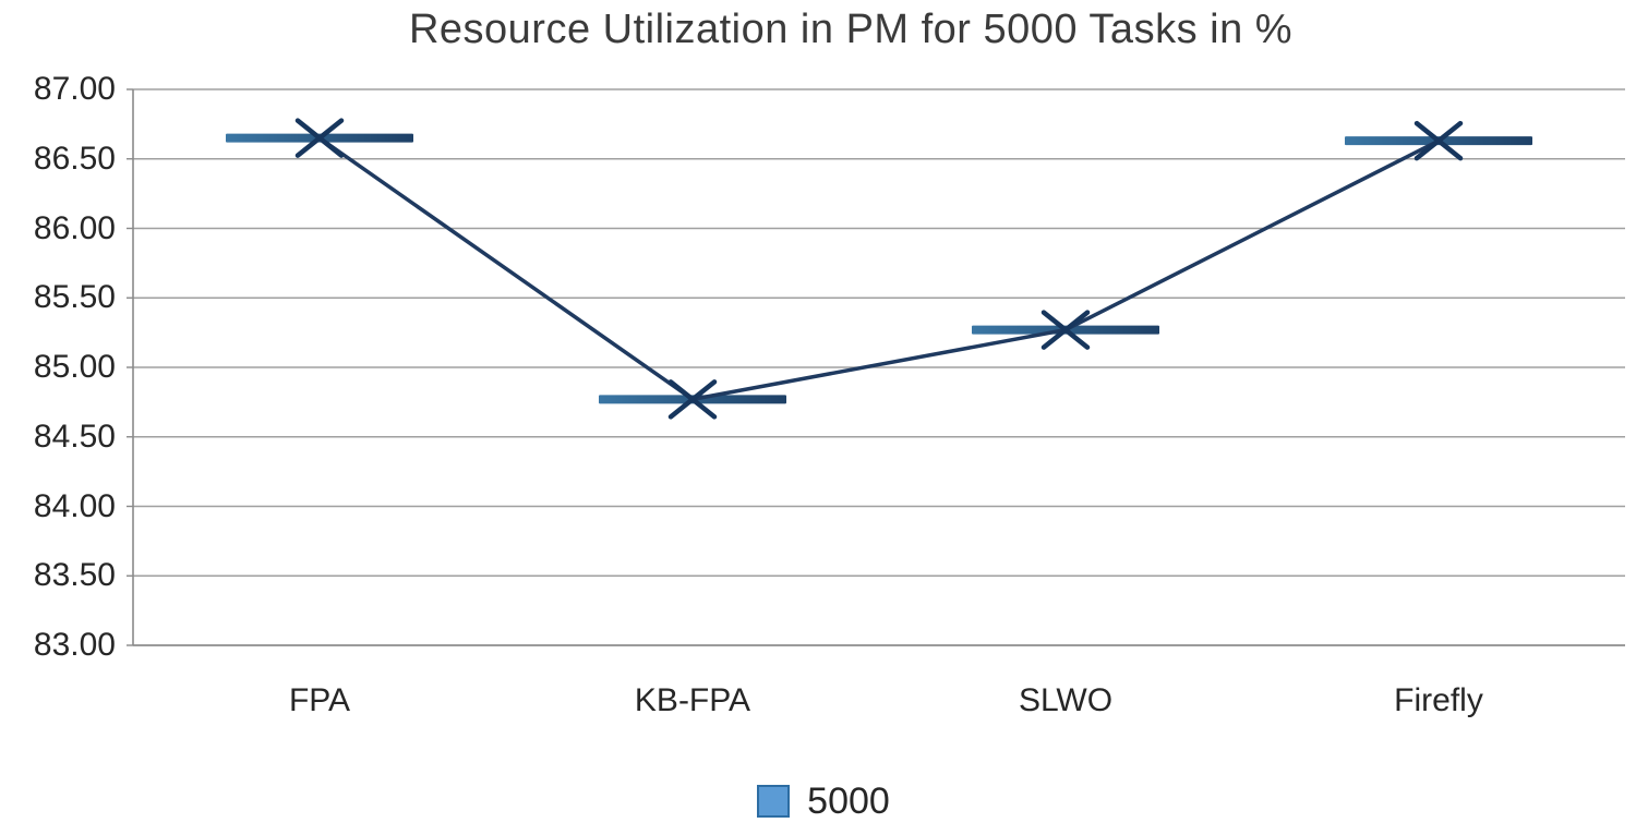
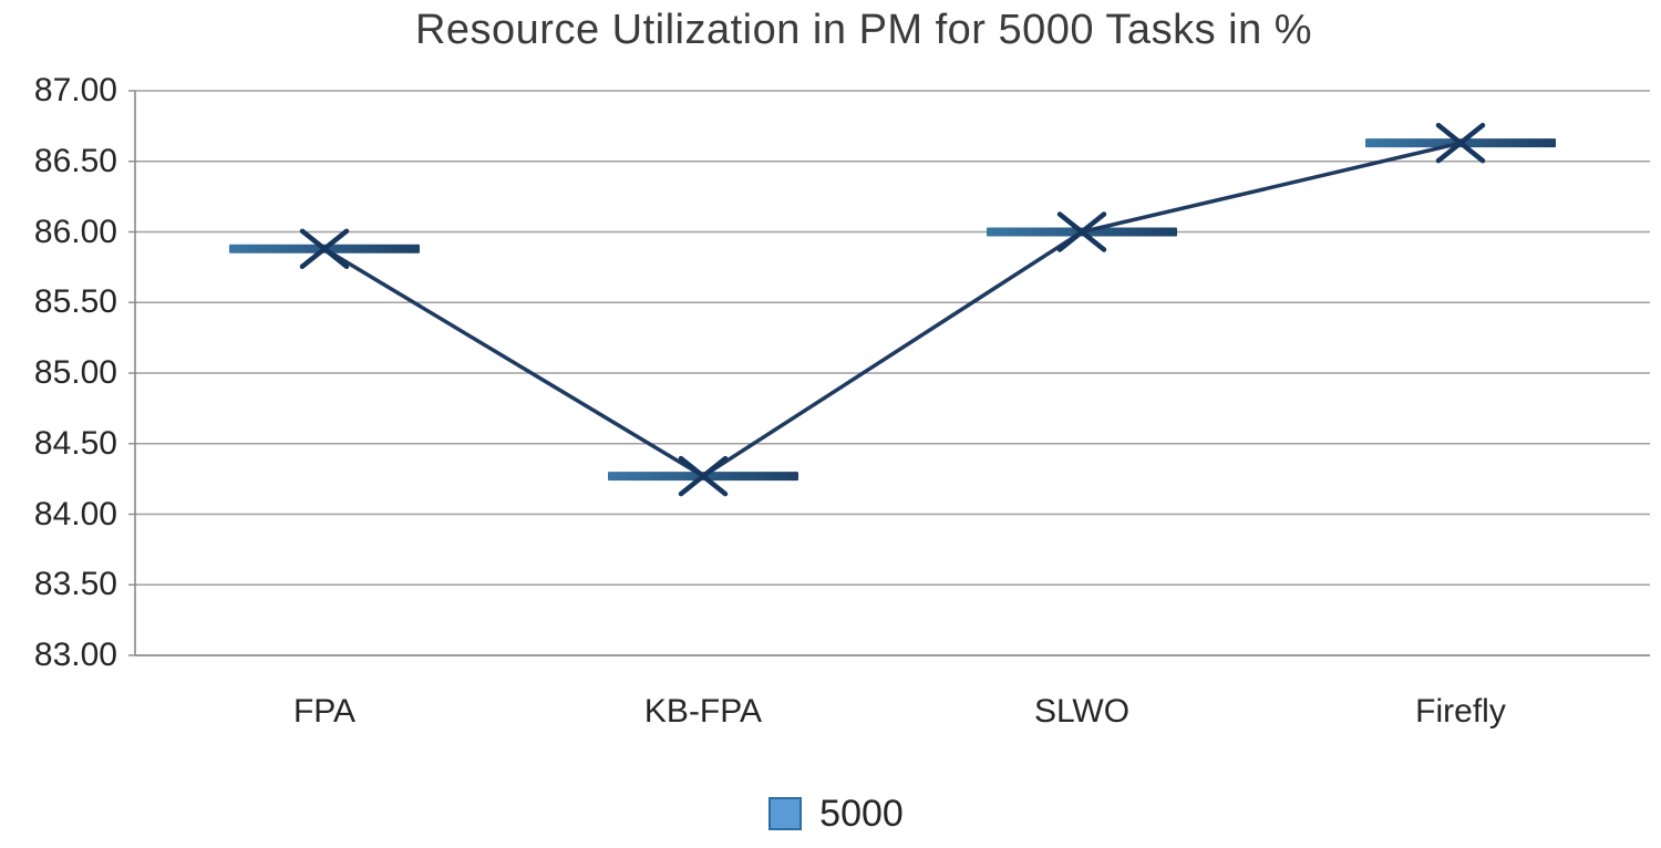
FPA: 86.65 -> 85.88
KB-FPA: 84.77 -> 84.27
SLWO: 85.27 -> 86.00
